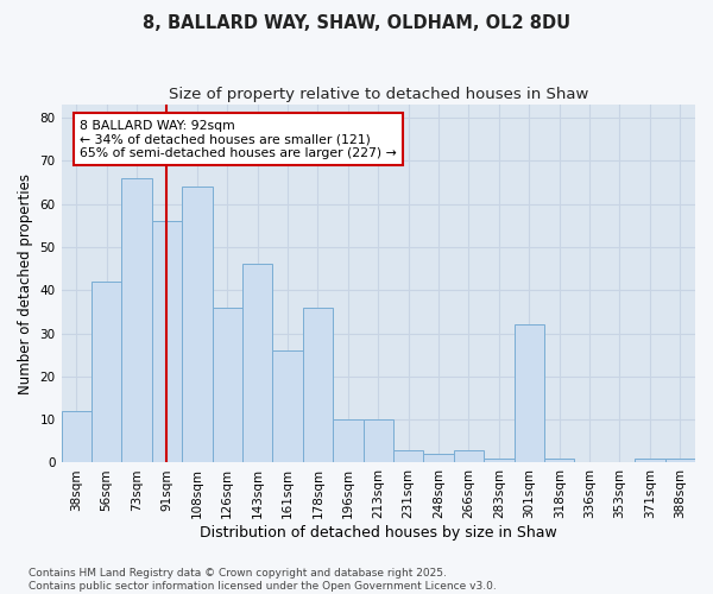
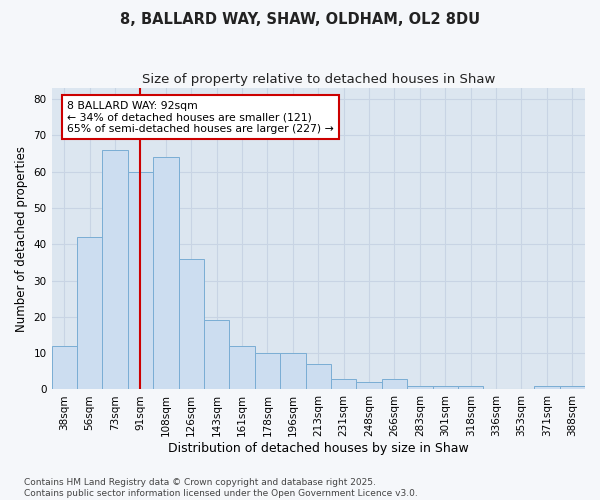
91sqm: 56 -> 60
143sqm: 46 -> 19
161sqm: 26 -> 12
178sqm: 36 -> 10
213sqm: 10 -> 7
301sqm: 32 -> 1
